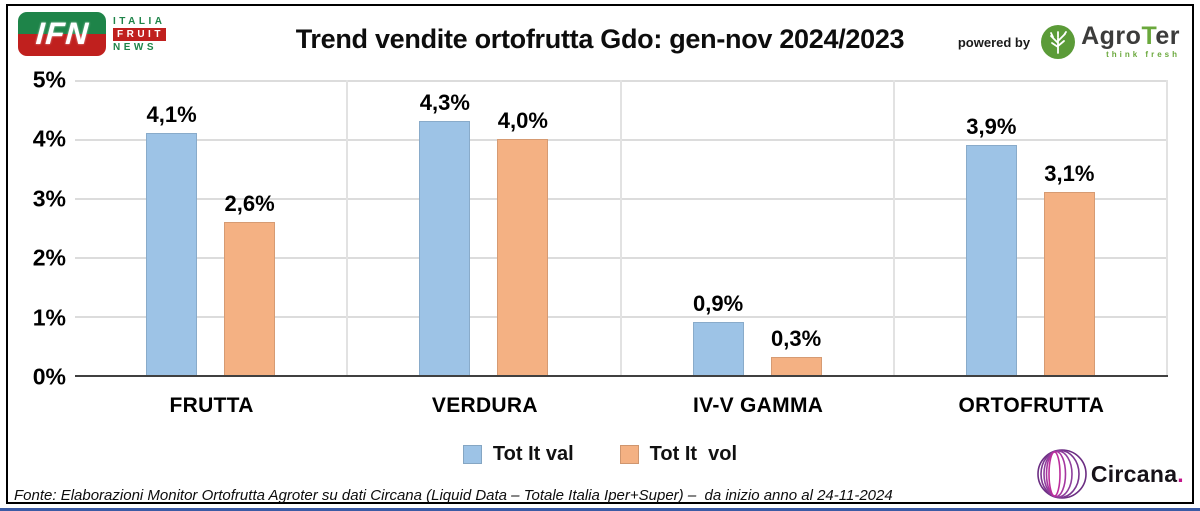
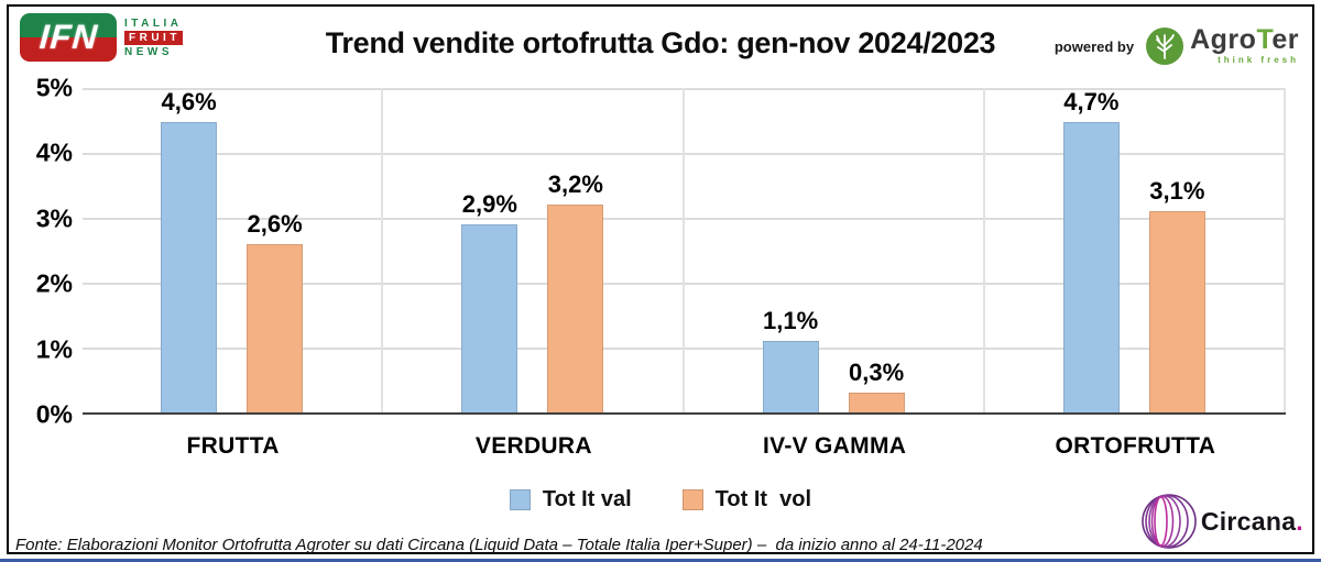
Tot It val/FRUTTA: 4,1% -> 4,6%
Tot It val/VERDURA: 4,3% -> 2,9%
Tot It vol/VERDURA: 4,0% -> 3,2%
Tot It val/IV-V GAMMA: 0,9% -> 1,1%
Tot It val/ORTOFRUTTA: 3,9% -> 4,7%
